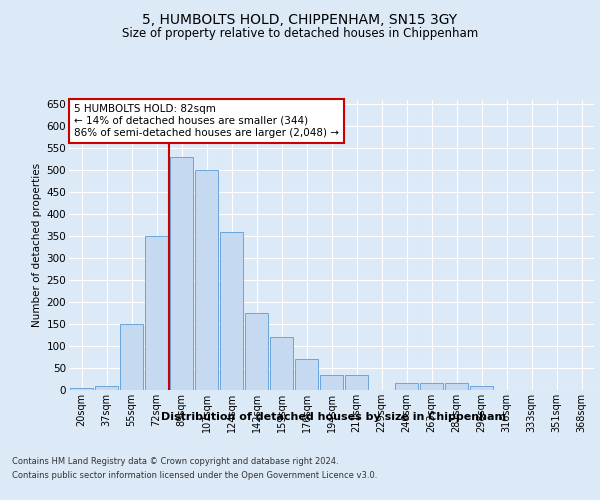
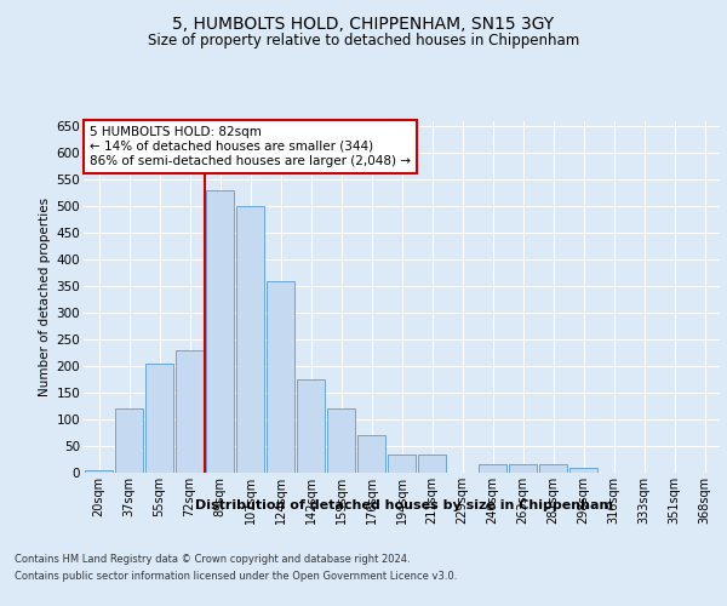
37sqm: 10 -> 120
55sqm: 150 -> 205
72sqm: 350 -> 230
